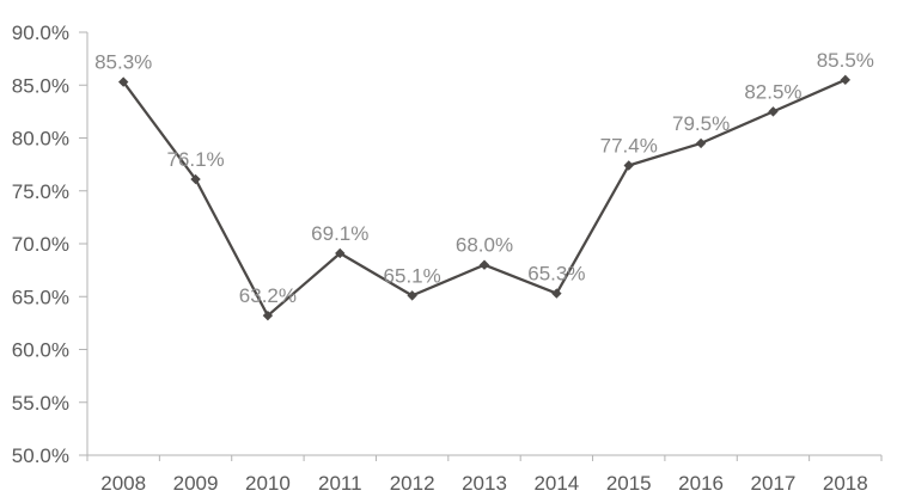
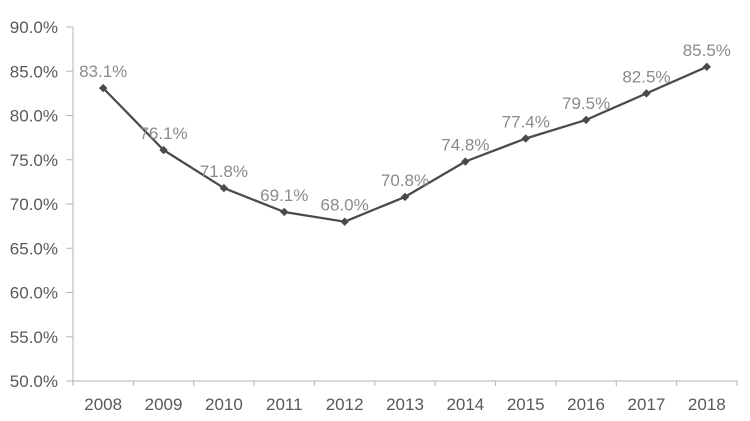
2008: 85.3% -> 83.1%
2010: 63.2% -> 71.8%
2012: 65.1% -> 68.0%
2013: 68.0% -> 70.8%
2014: 65.3% -> 74.8%
